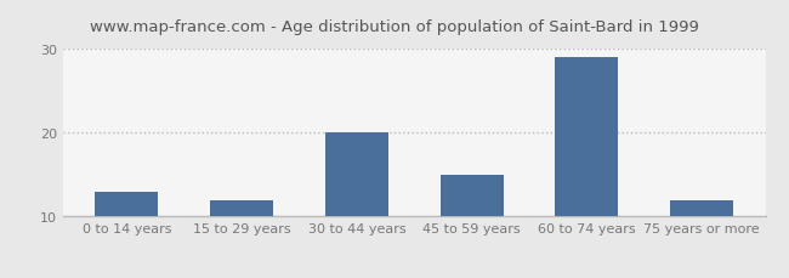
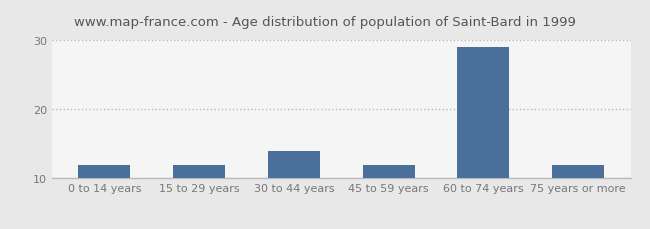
0 to 14 years: 13 -> 12
30 to 44 years: 20 -> 14
45 to 59 years: 15 -> 12
